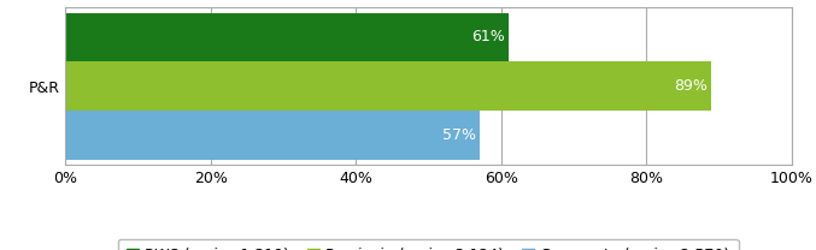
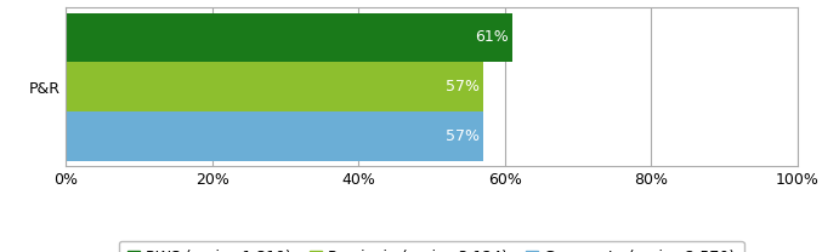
P&R: 89% -> 57%
